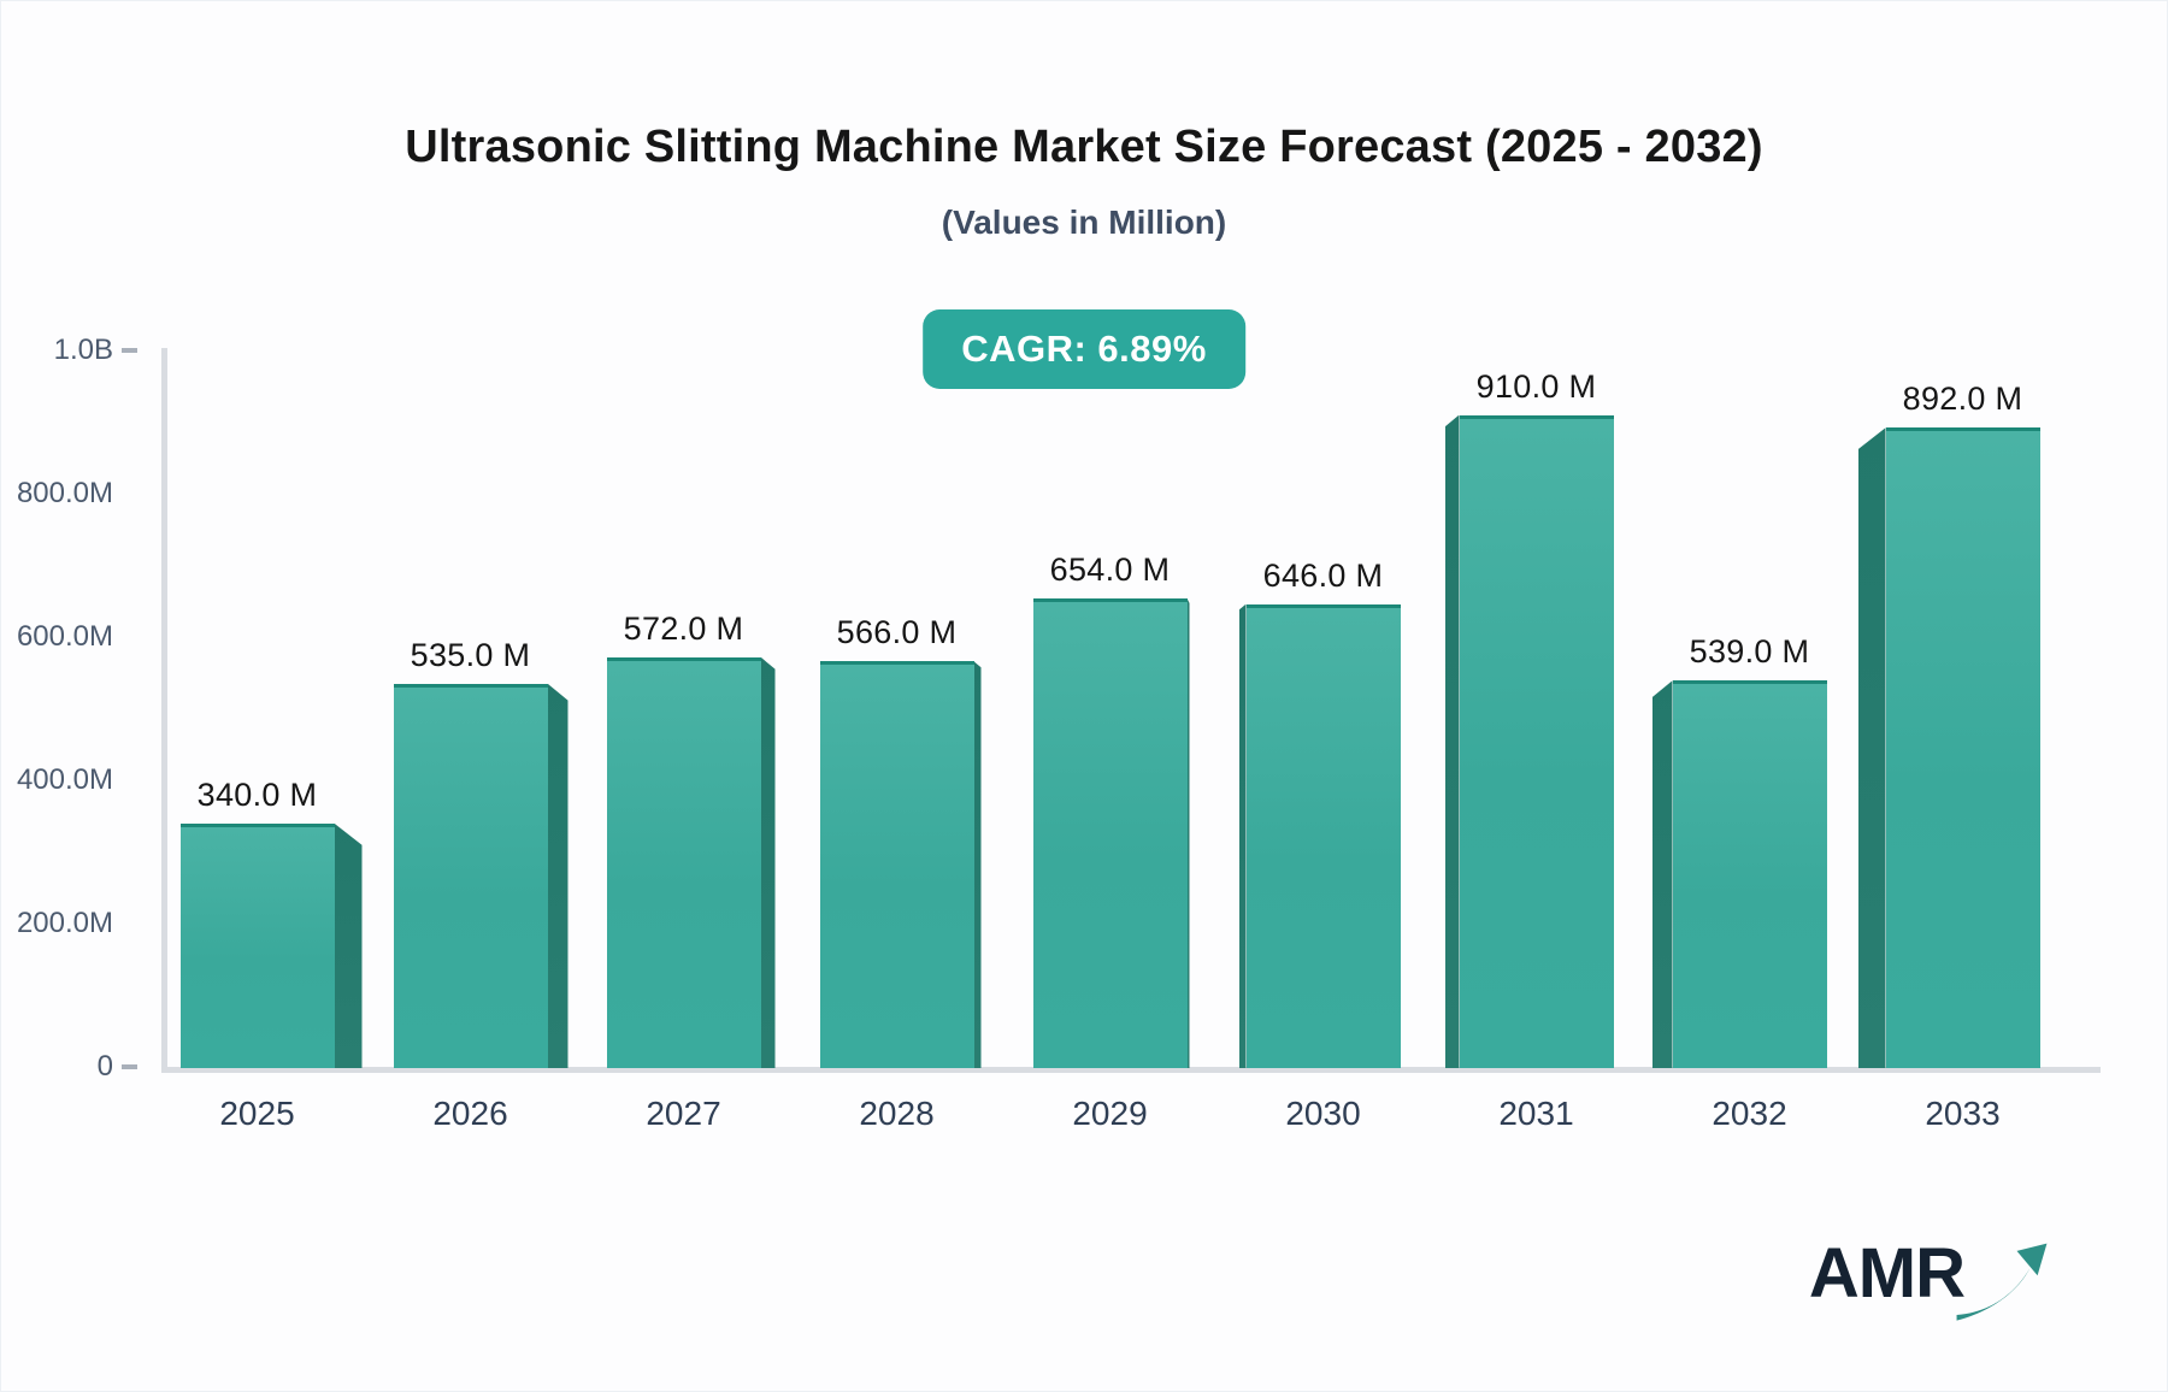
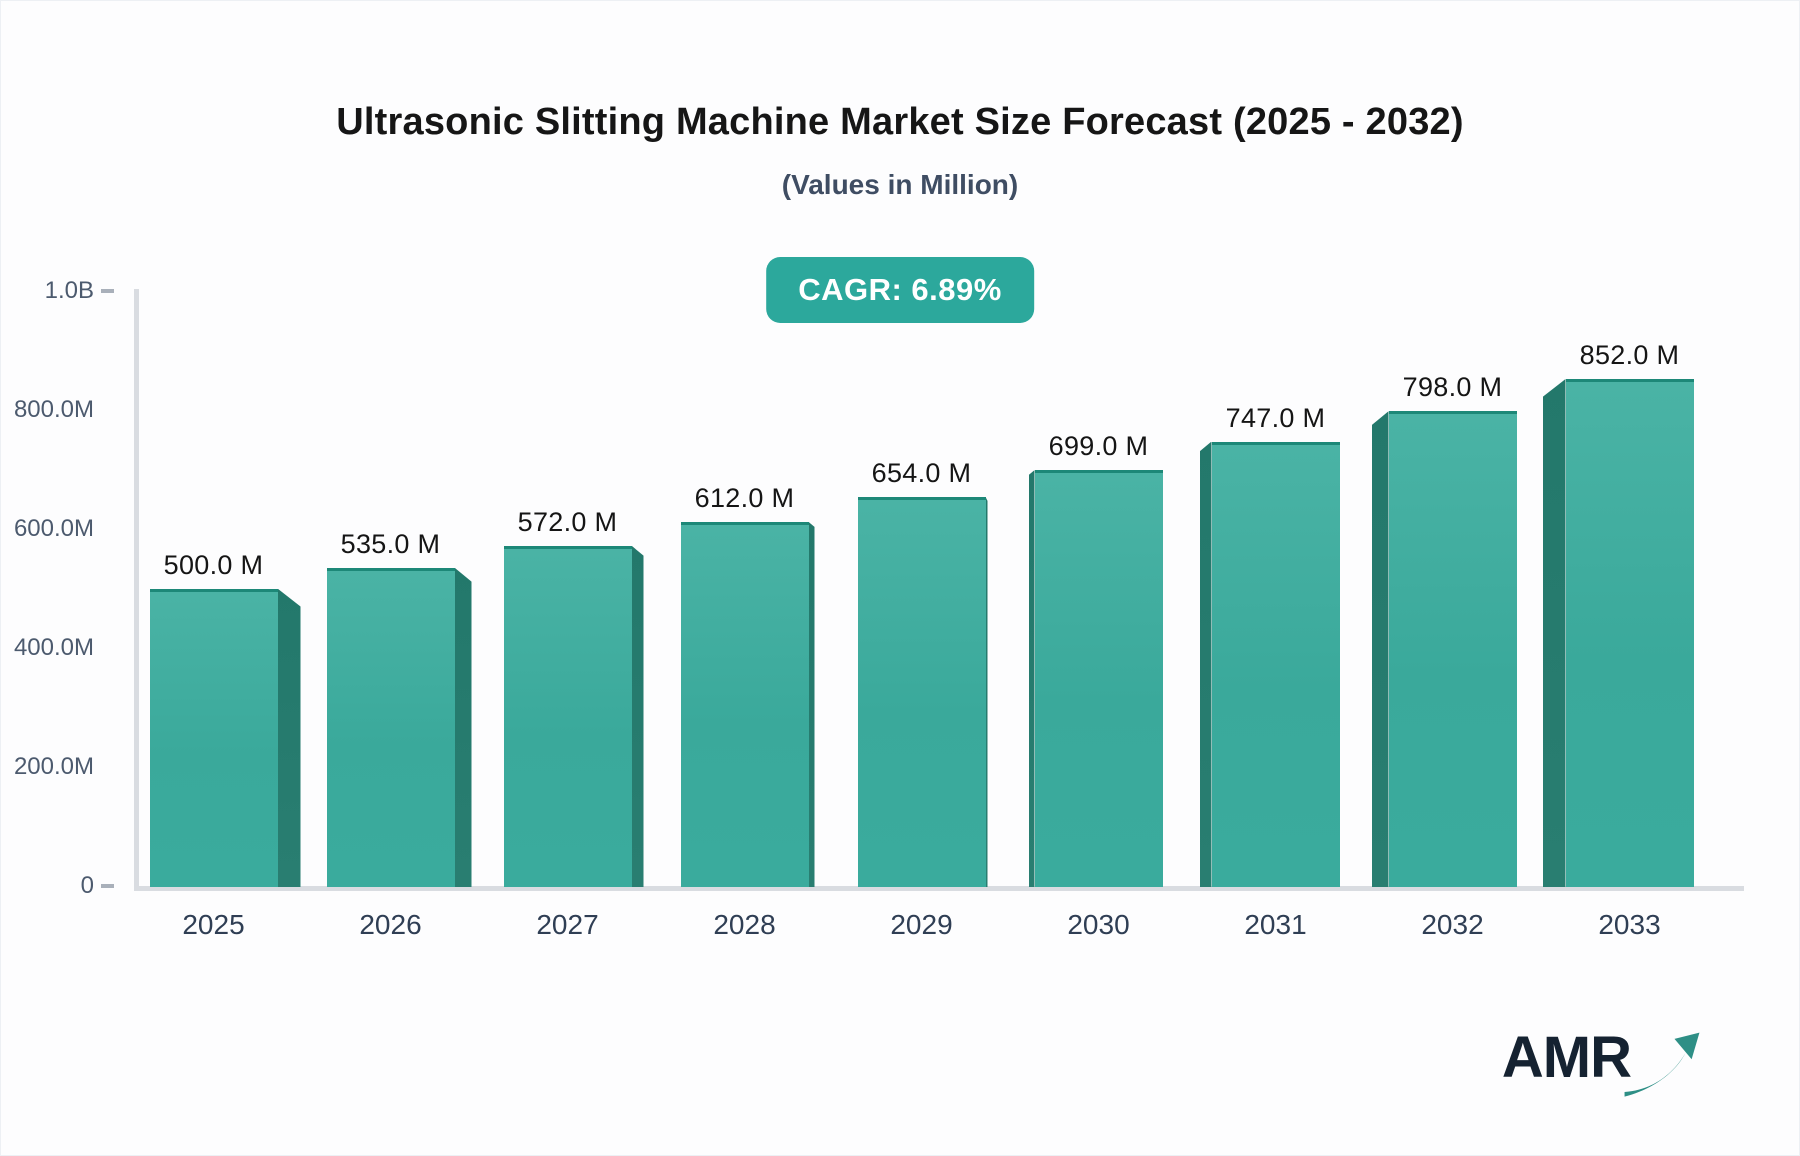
2025: 340.0 -> 500.0
2028: 566.0 -> 612.0
2030: 646.0 -> 699.0
2031: 910.0 -> 747.0
2032: 539.0 -> 798.0
2033: 892.0 -> 852.0
